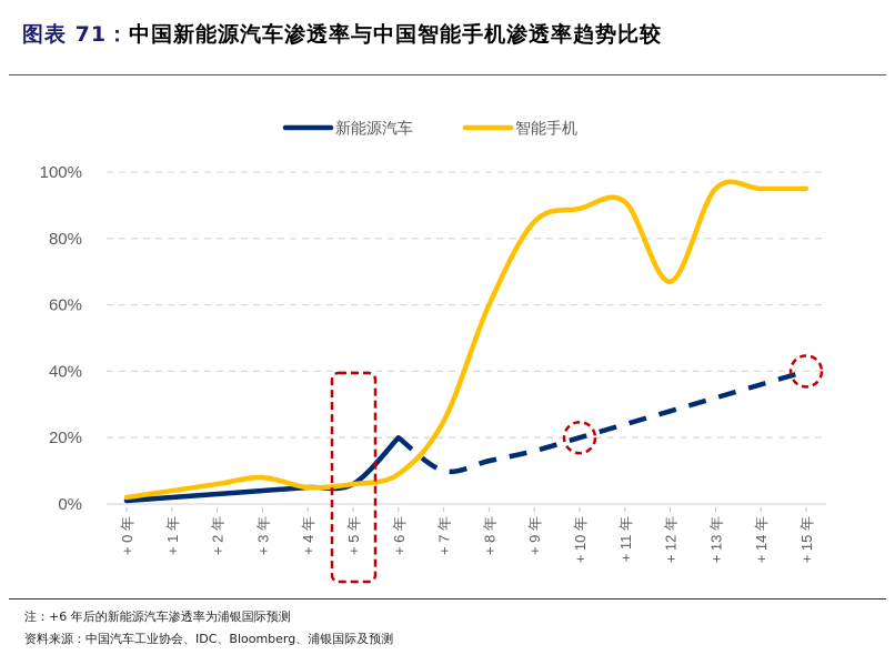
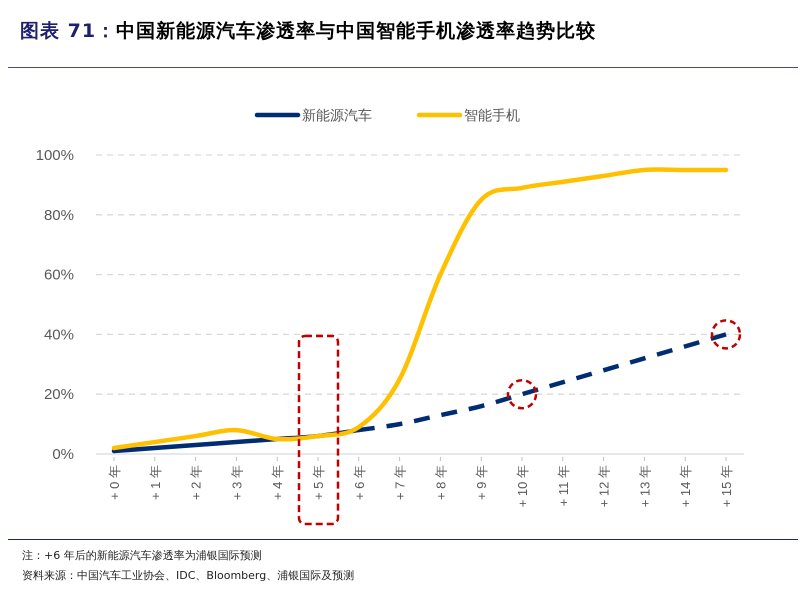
新能源汽车/+6 年: 20% -> 8%
智能手机/+12 年: 67% -> 93%
